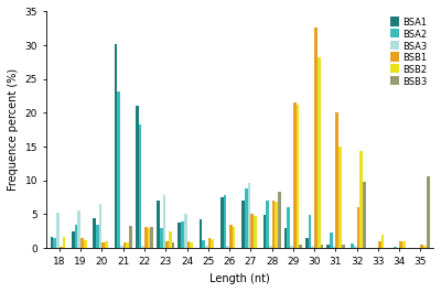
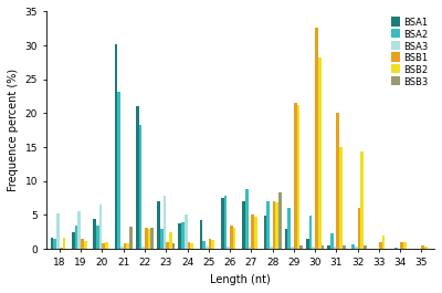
BSA3/27: 9.6 -> 0.3
BSB3/32: 9.8 -> 0.5
BSB3/35: 10.6 -> 0.1
